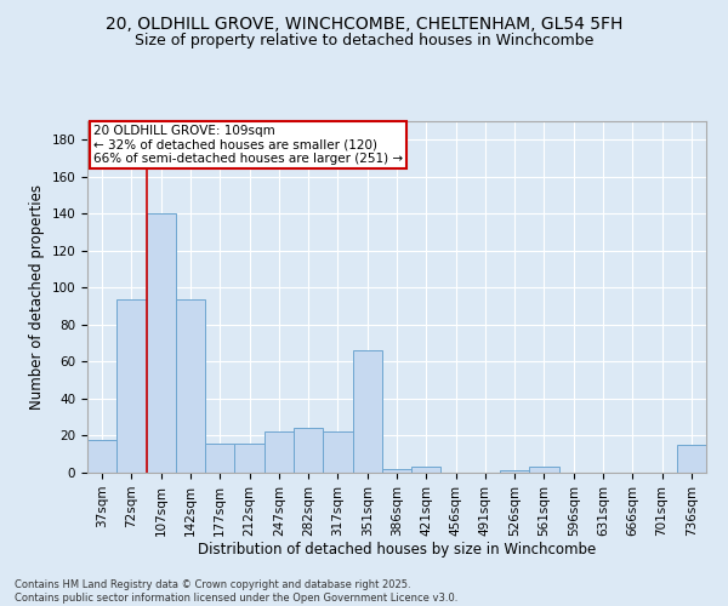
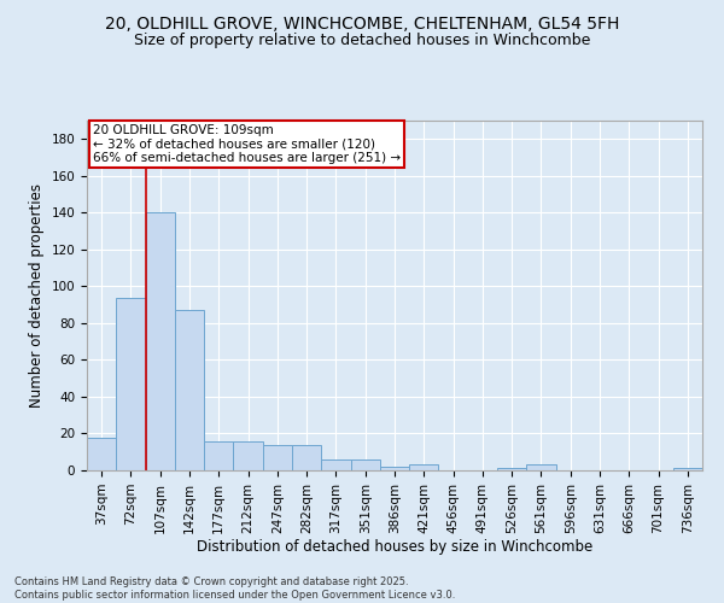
142sqm: 94 -> 87
247sqm: 22 -> 14
282sqm: 24 -> 14
317sqm: 22 -> 6
351sqm: 66 -> 6
736sqm: 15 -> 1
